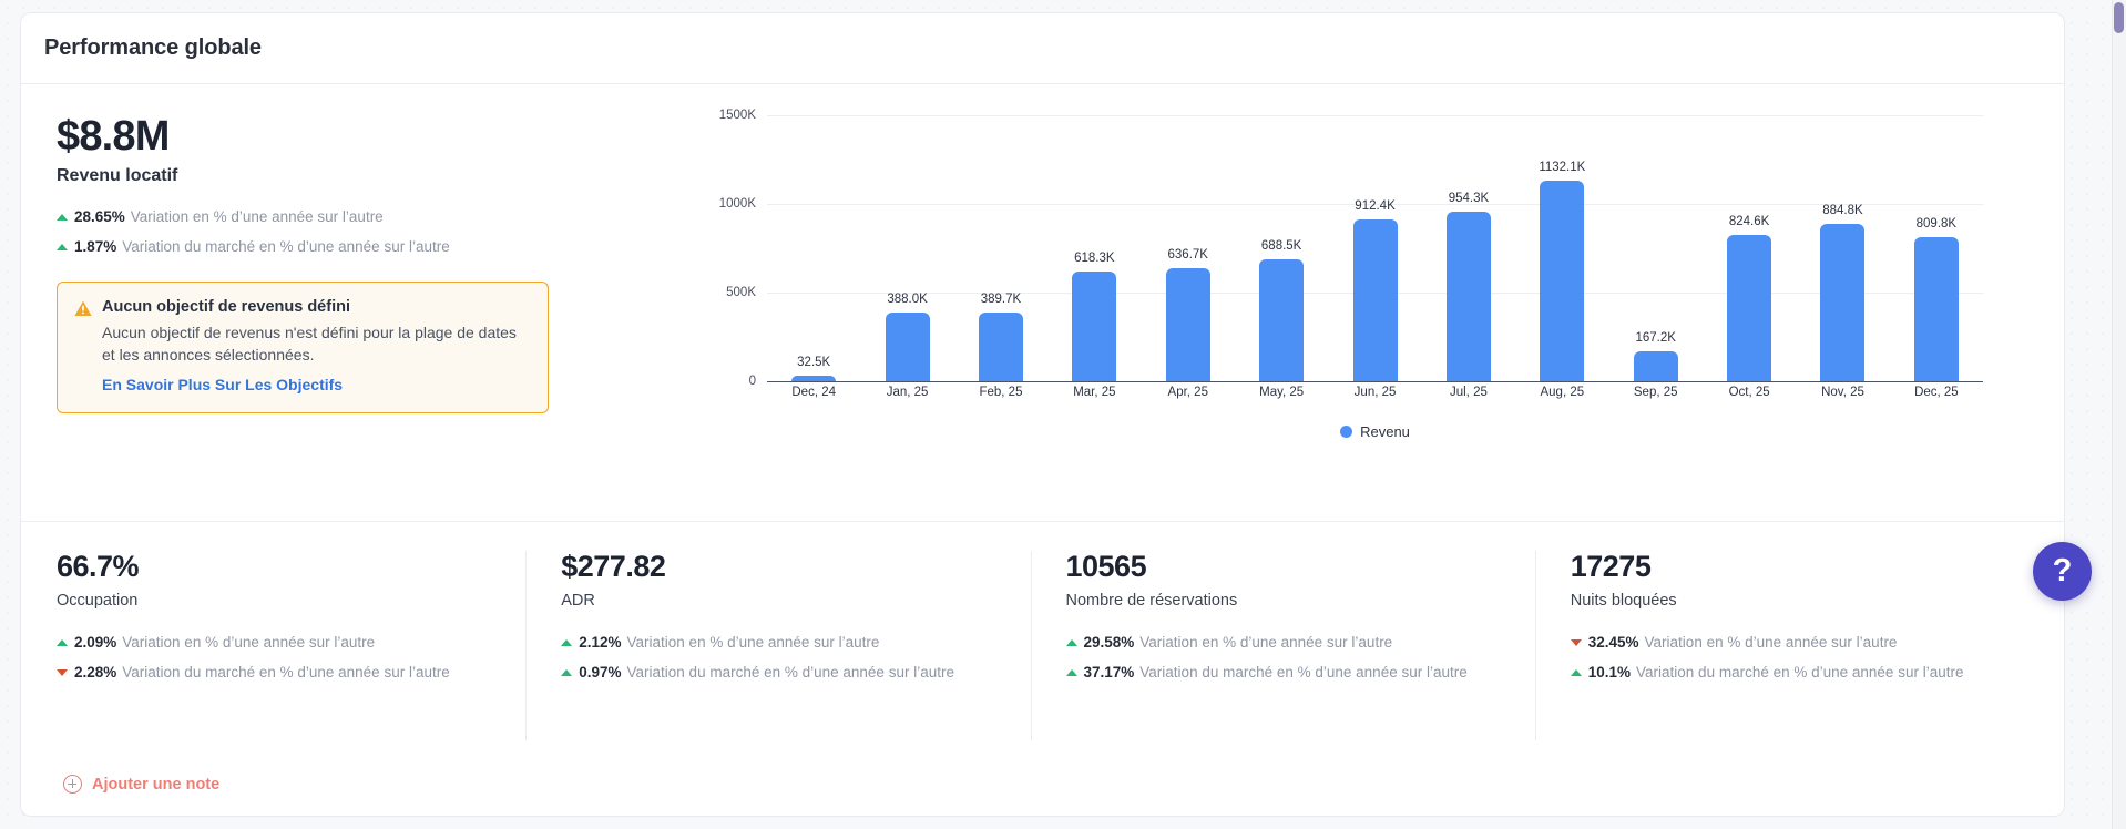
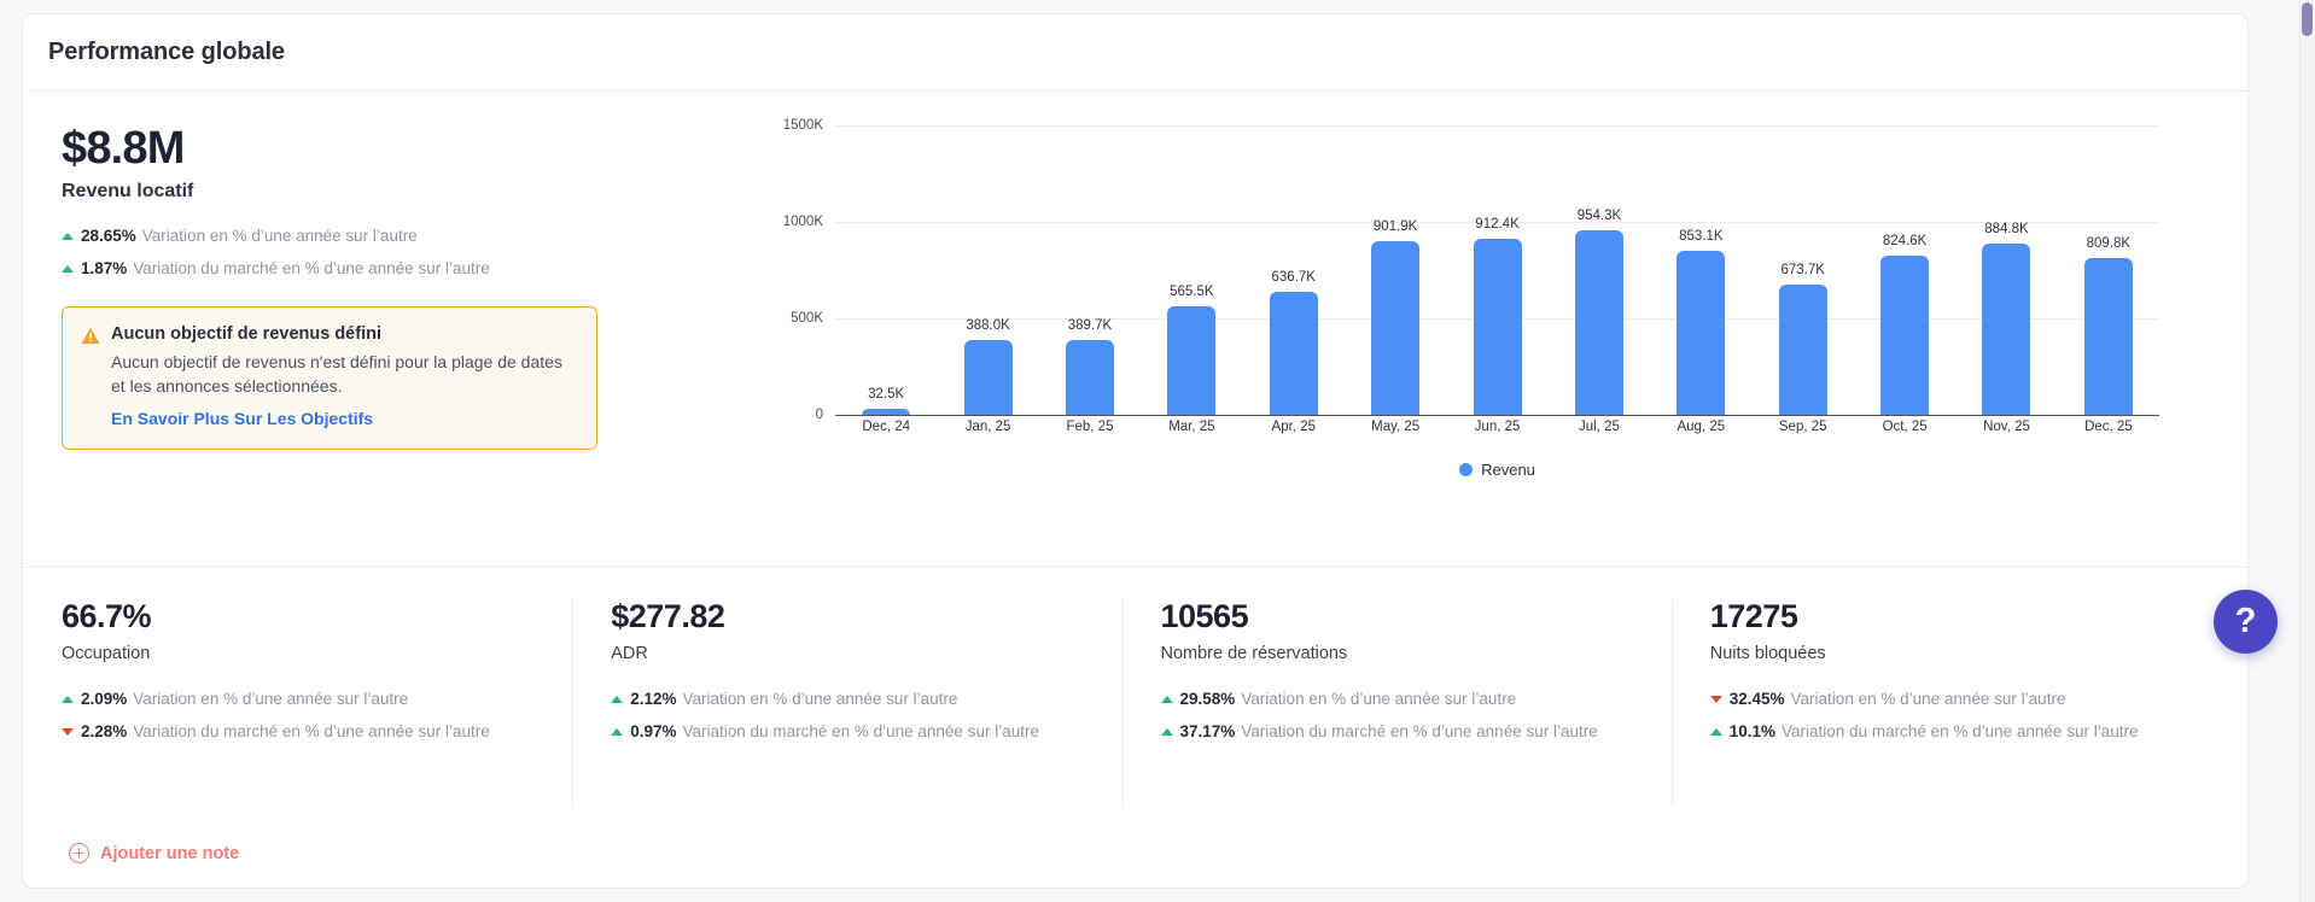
Mar, 25: 618.3K -> 565.5K
May, 25: 688.5K -> 901.9K
Aug, 25: 1132.1K -> 853.1K
Sep, 25: 167.2K -> 673.7K
